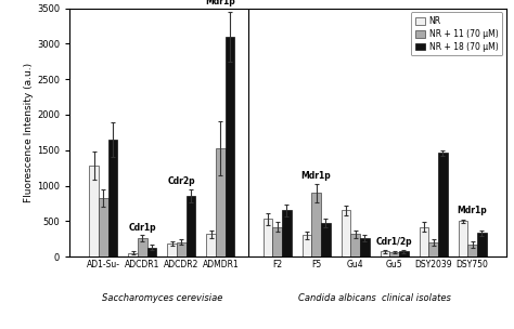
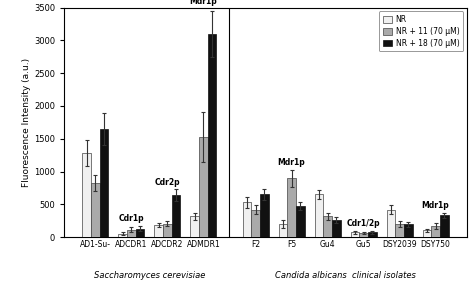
NR + 11 (70 μM)/ADCDR1: 260 -> 120
NR + 18 (70 μM)/ADCDR2: 860 -> 640
NR/F5: 300 -> 200
NR + 18 (70 μM)/DSY2039: 1460 -> 200
NR/DSY750: 500 -> 100
